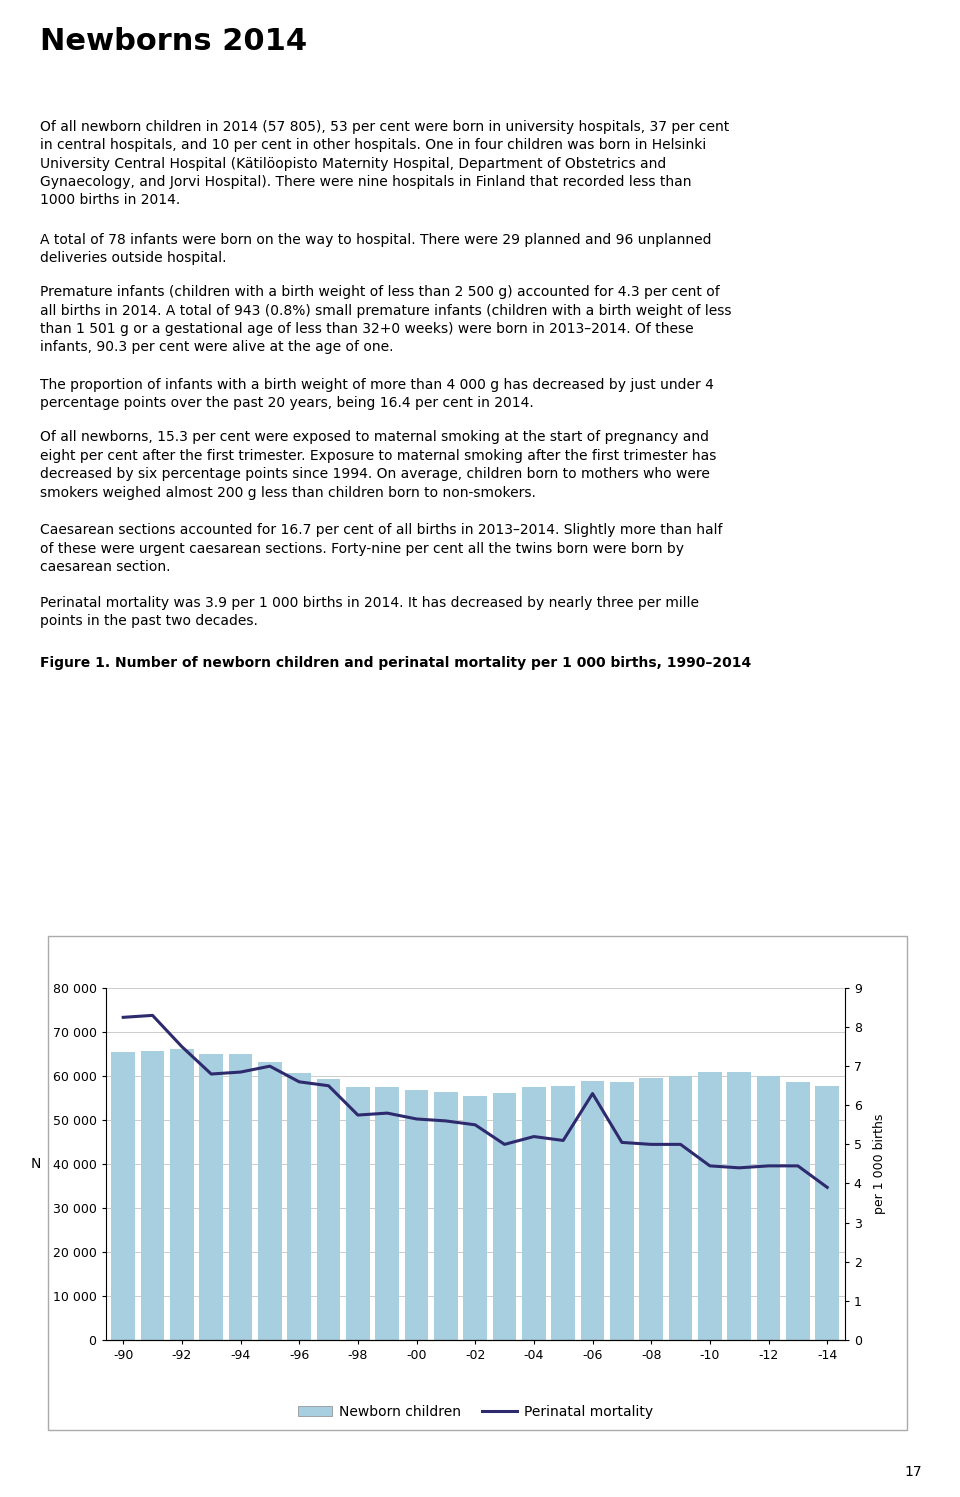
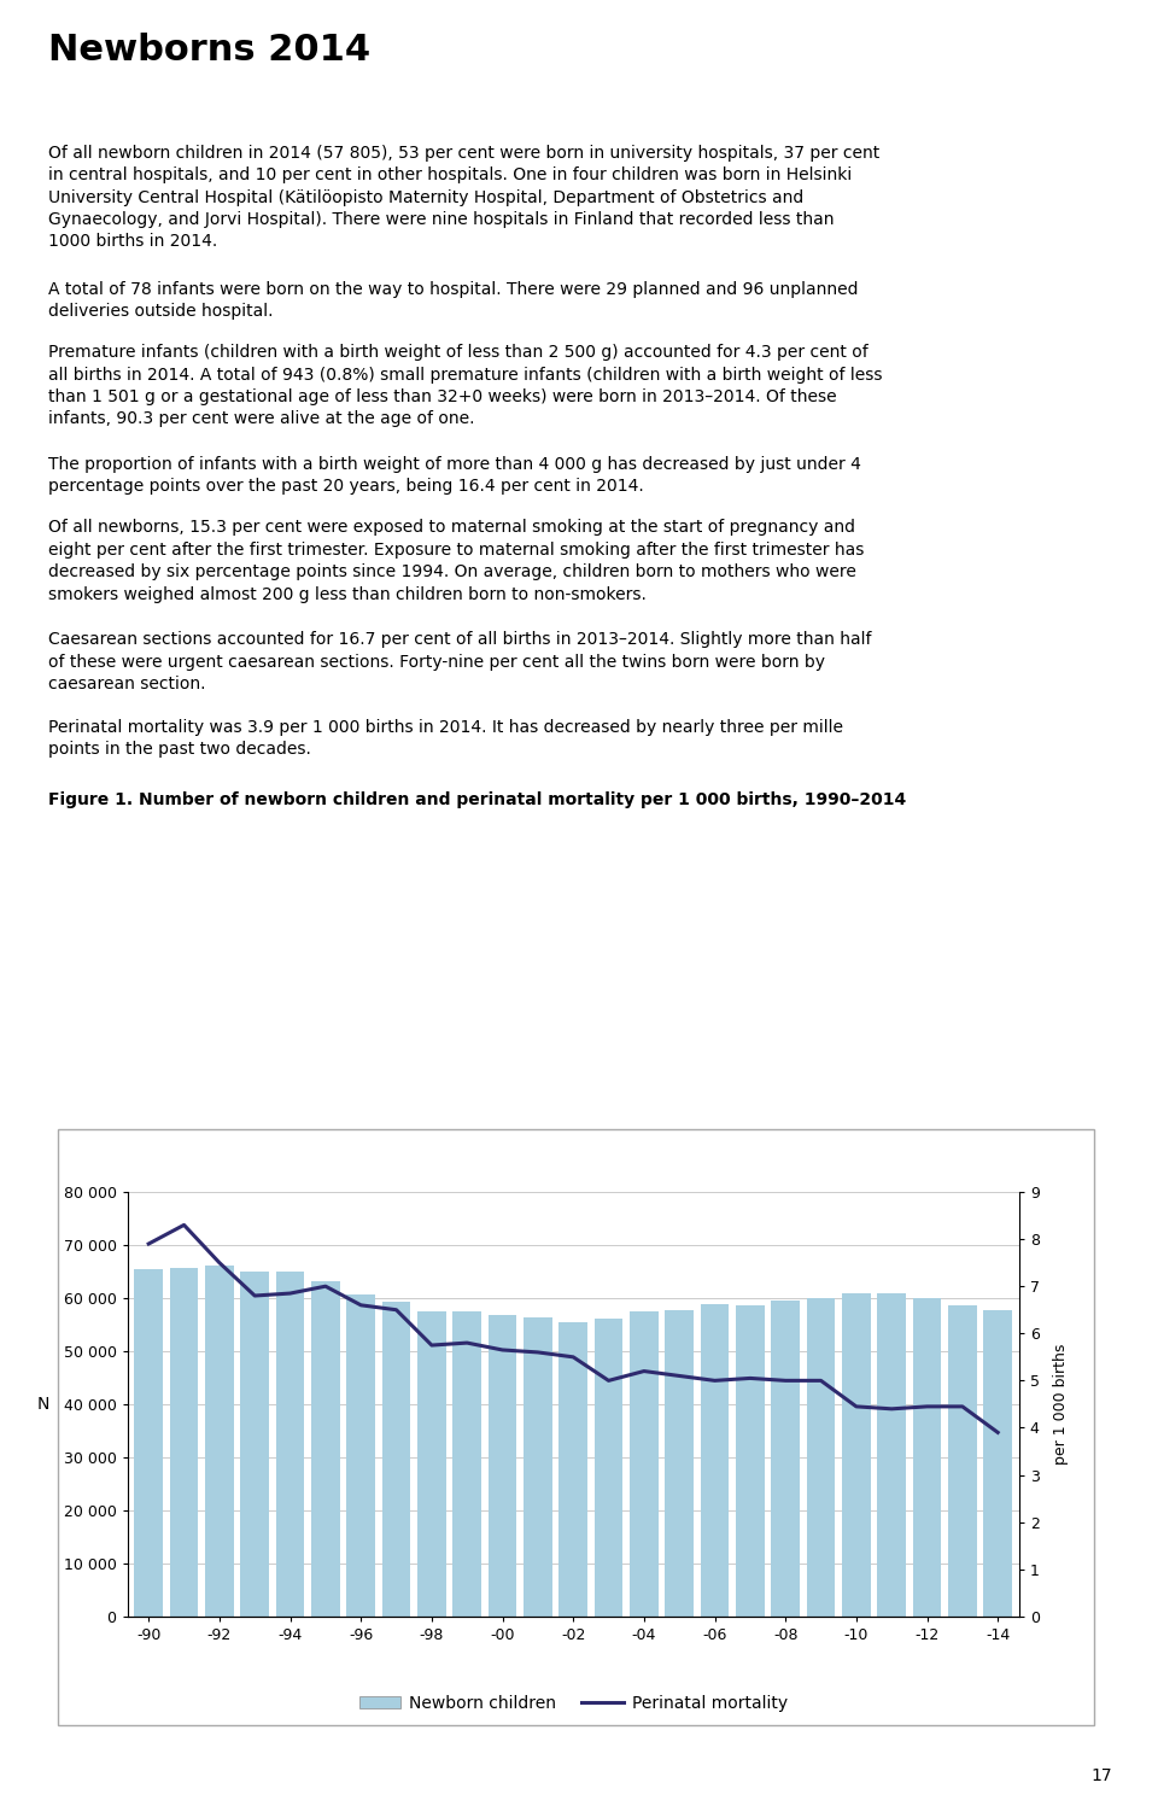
Perinatal mortality/-90: 8.25 -> 7.90
Perinatal mortality/-06: 6.30 -> 5.00
